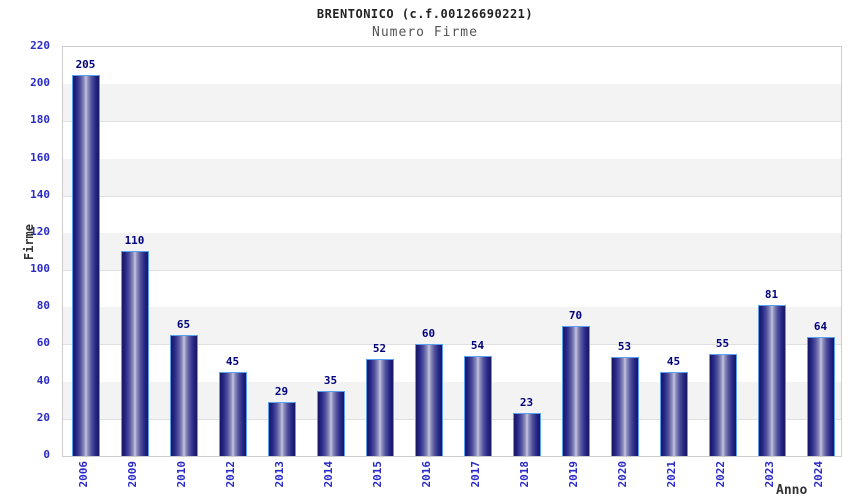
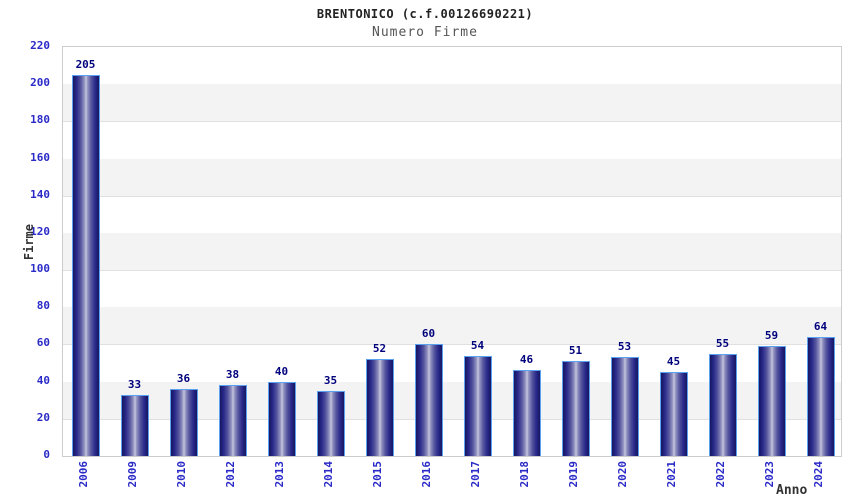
2009: 110 -> 33
2010: 65 -> 36
2012: 45 -> 38
2013: 29 -> 40
2018: 23 -> 46
2019: 70 -> 51
2023: 81 -> 59
